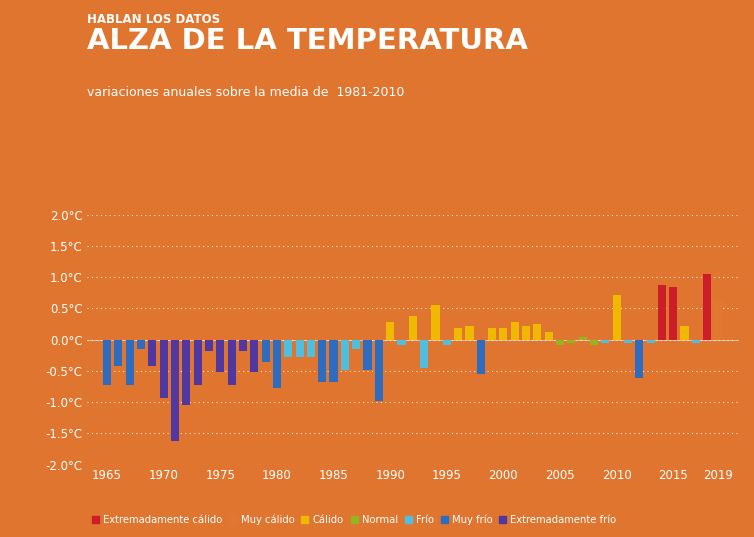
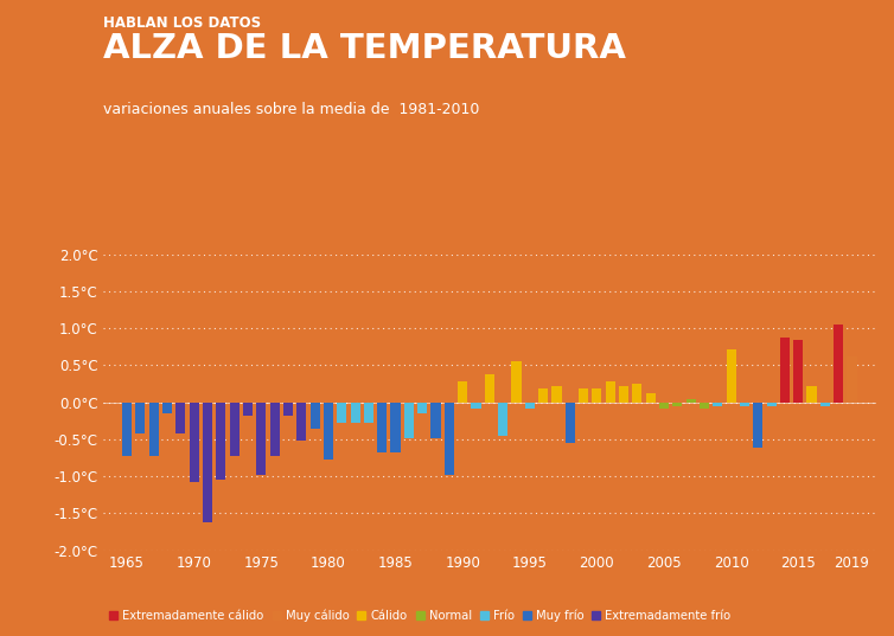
1970: -0.94°C -> -1.08°C
1975: -0.52°C -> -0.98°C
